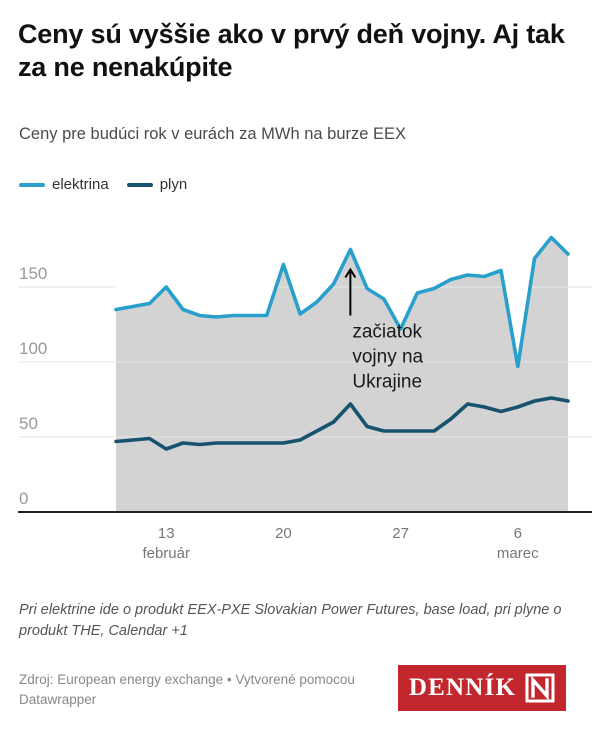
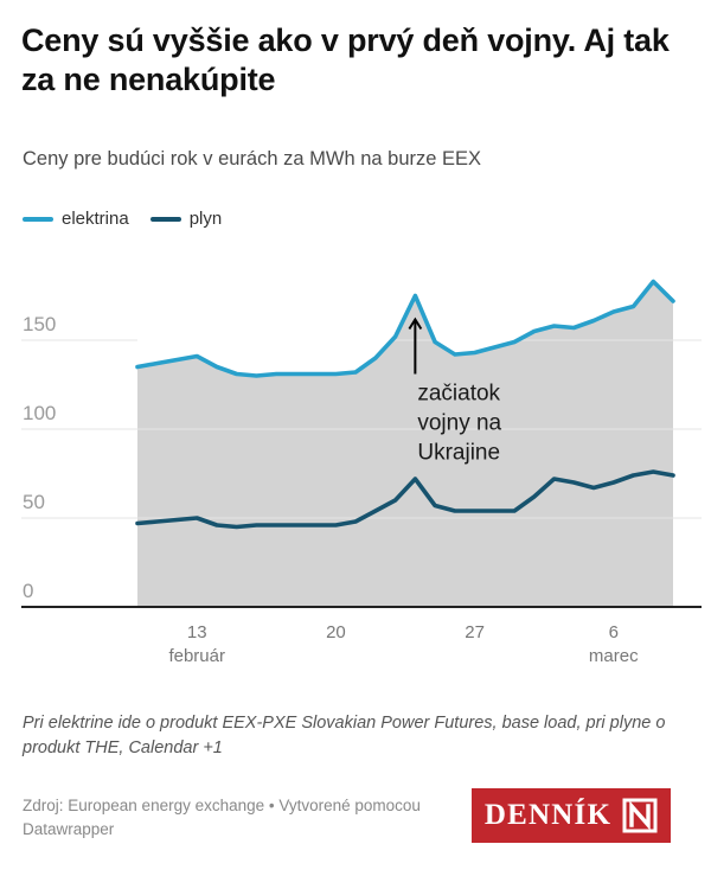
elektrina/13: 150 -> 141
plyn/13: 42 -> 50
elektrina/20: 165 -> 131
elektrina/27: 122 -> 143
elektrina/6: 97 -> 166
